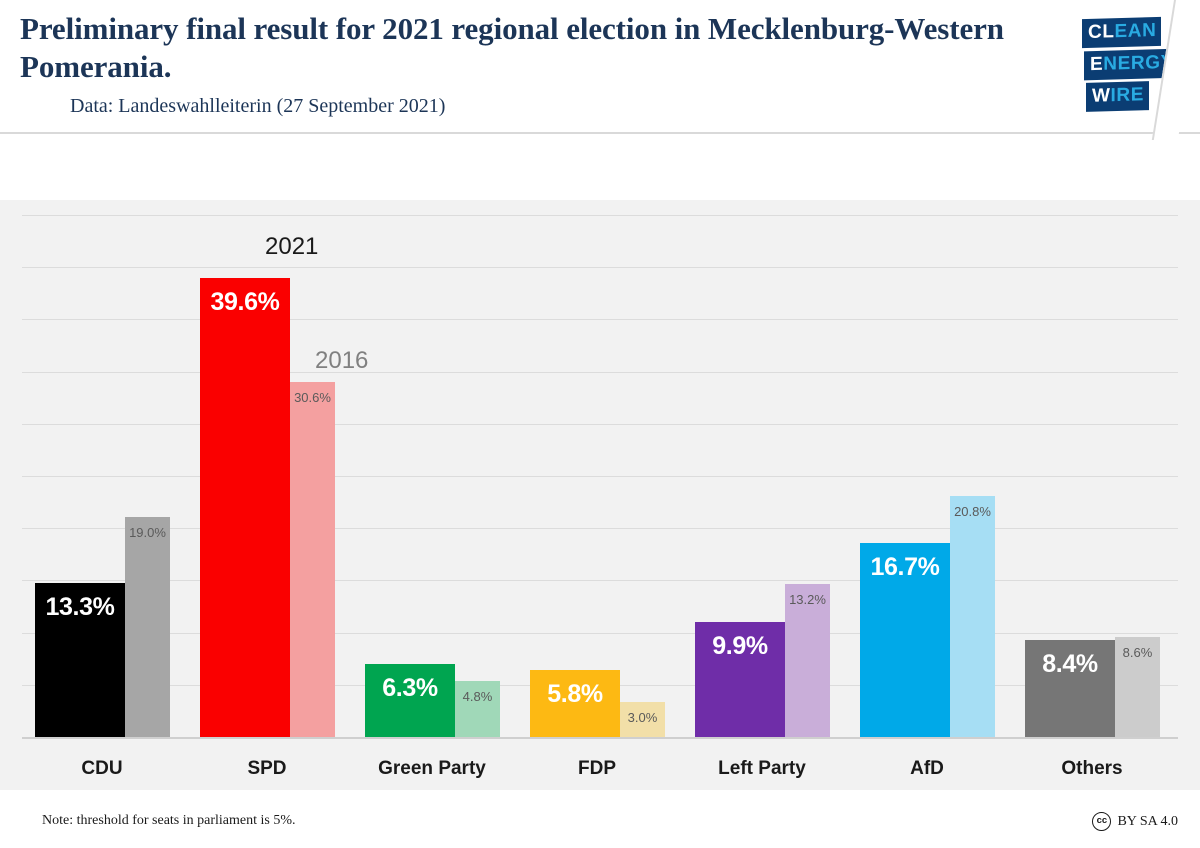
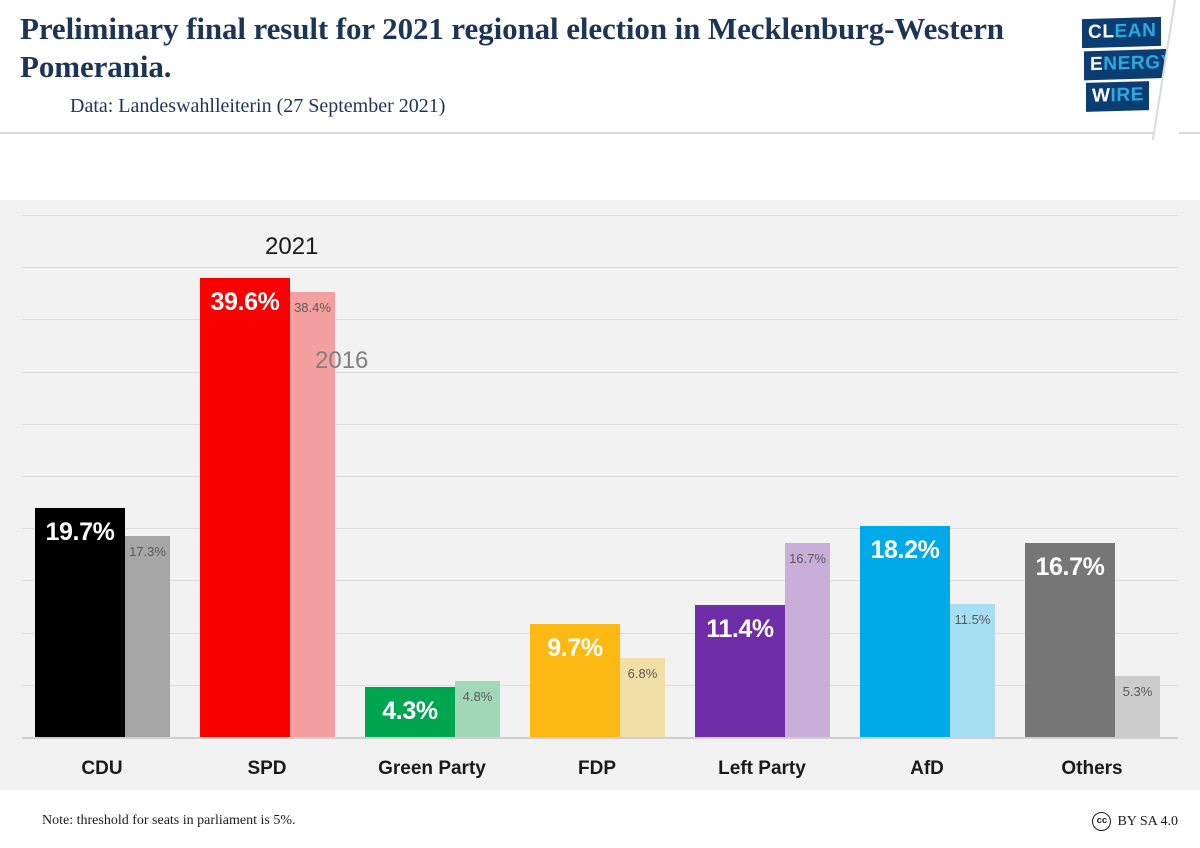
2021/CDU: 13.3% -> 19.7%
2016/CDU: 19.0% -> 17.3%
2016/SPD: 30.6% -> 38.4%
2021/Green Party: 6.3% -> 4.3%
2021/FDP: 5.8% -> 9.7%
2016/FDP: 3.0% -> 6.8%
2021/Left Party: 9.9% -> 11.4%
2016/Left Party: 13.2% -> 16.7%
2021/AfD: 16.7% -> 18.2%
2016/AfD: 20.8% -> 11.5%
2021/Others: 8.4% -> 16.7%
2016/Others: 8.6% -> 5.3%
